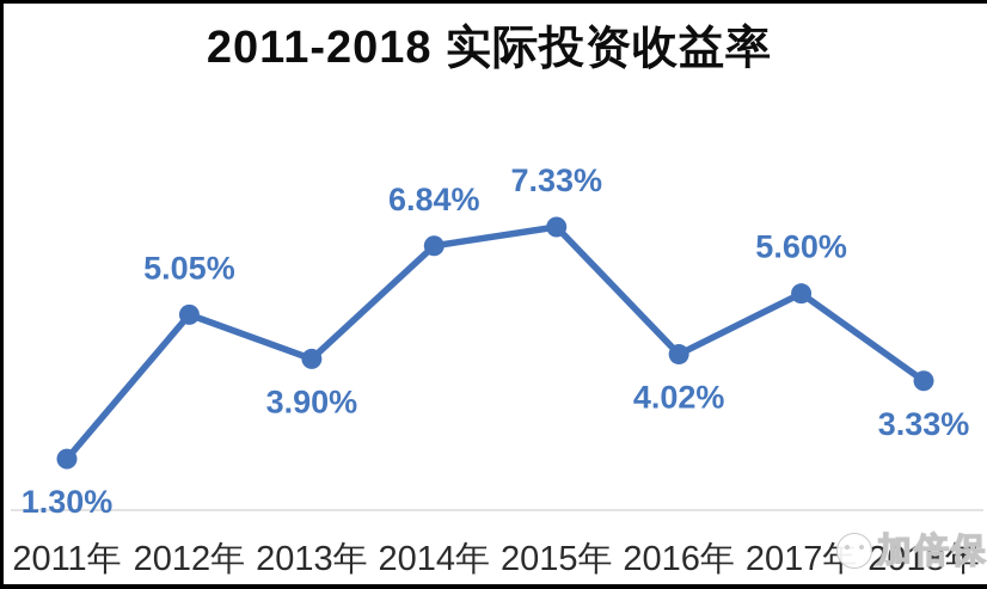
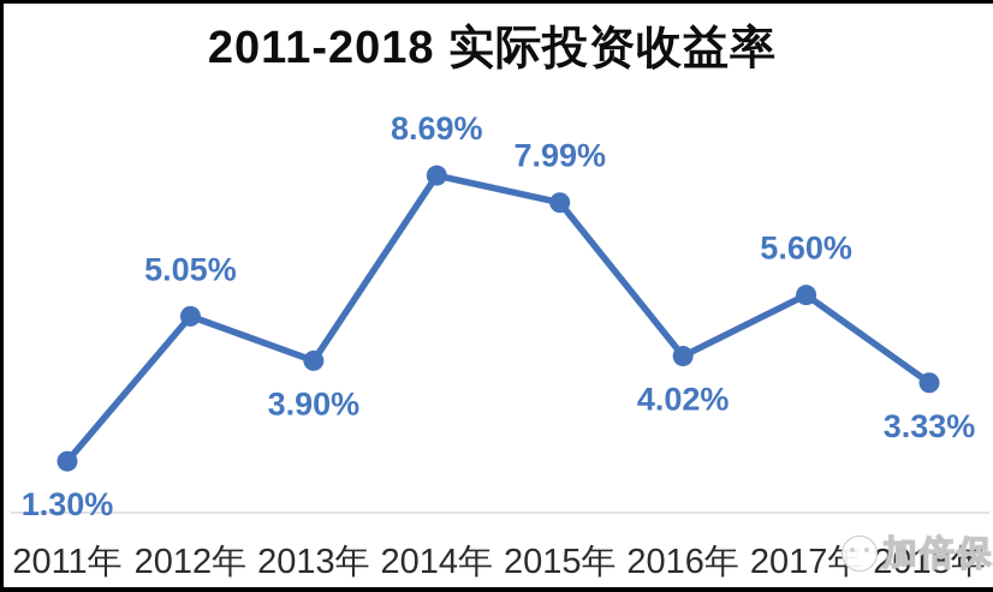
2014年: 6.84% -> 8.69%
2015年: 7.33% -> 7.99%
